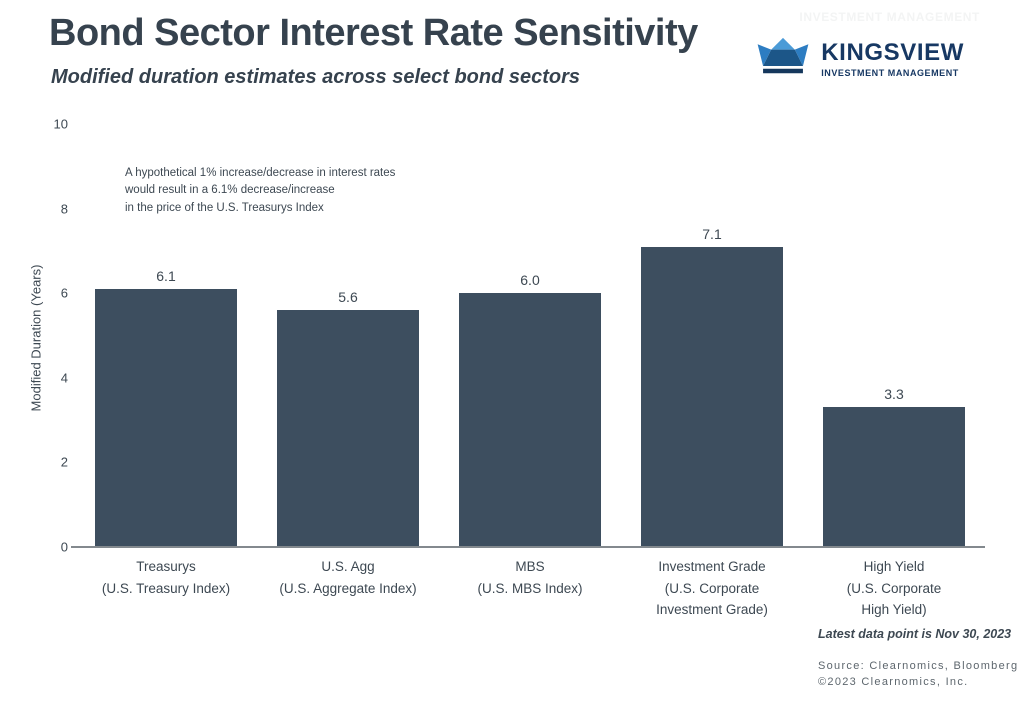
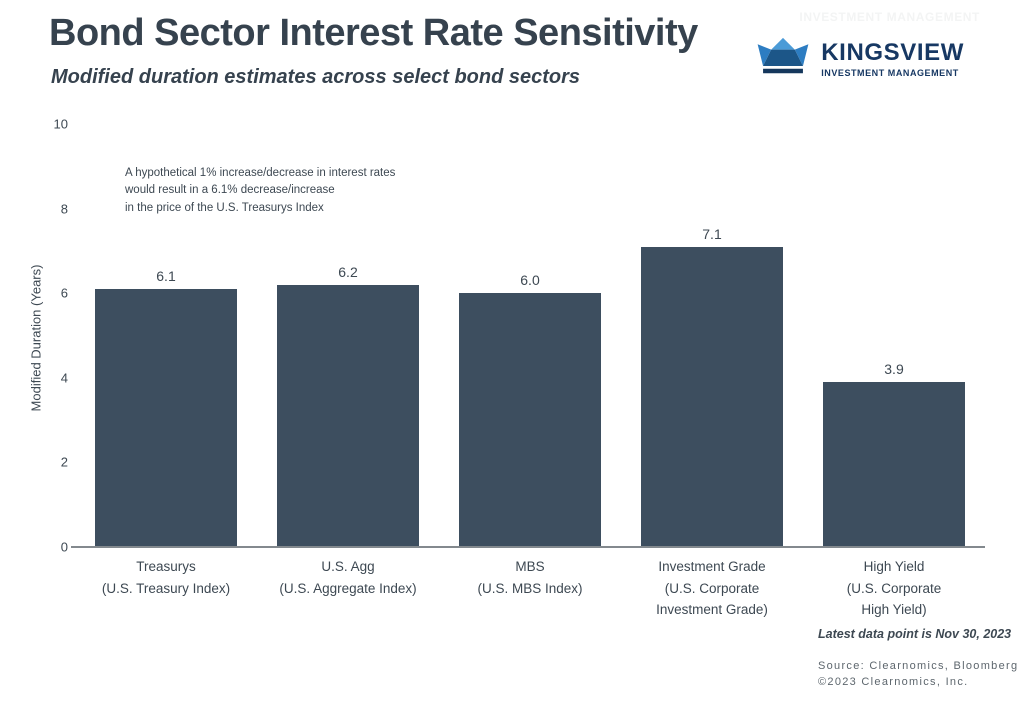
U.S. Agg (U.S. Aggregate Index): 5.6 -> 6.2
High Yield (U.S. Corporate High Yield): 3.3 -> 3.9
